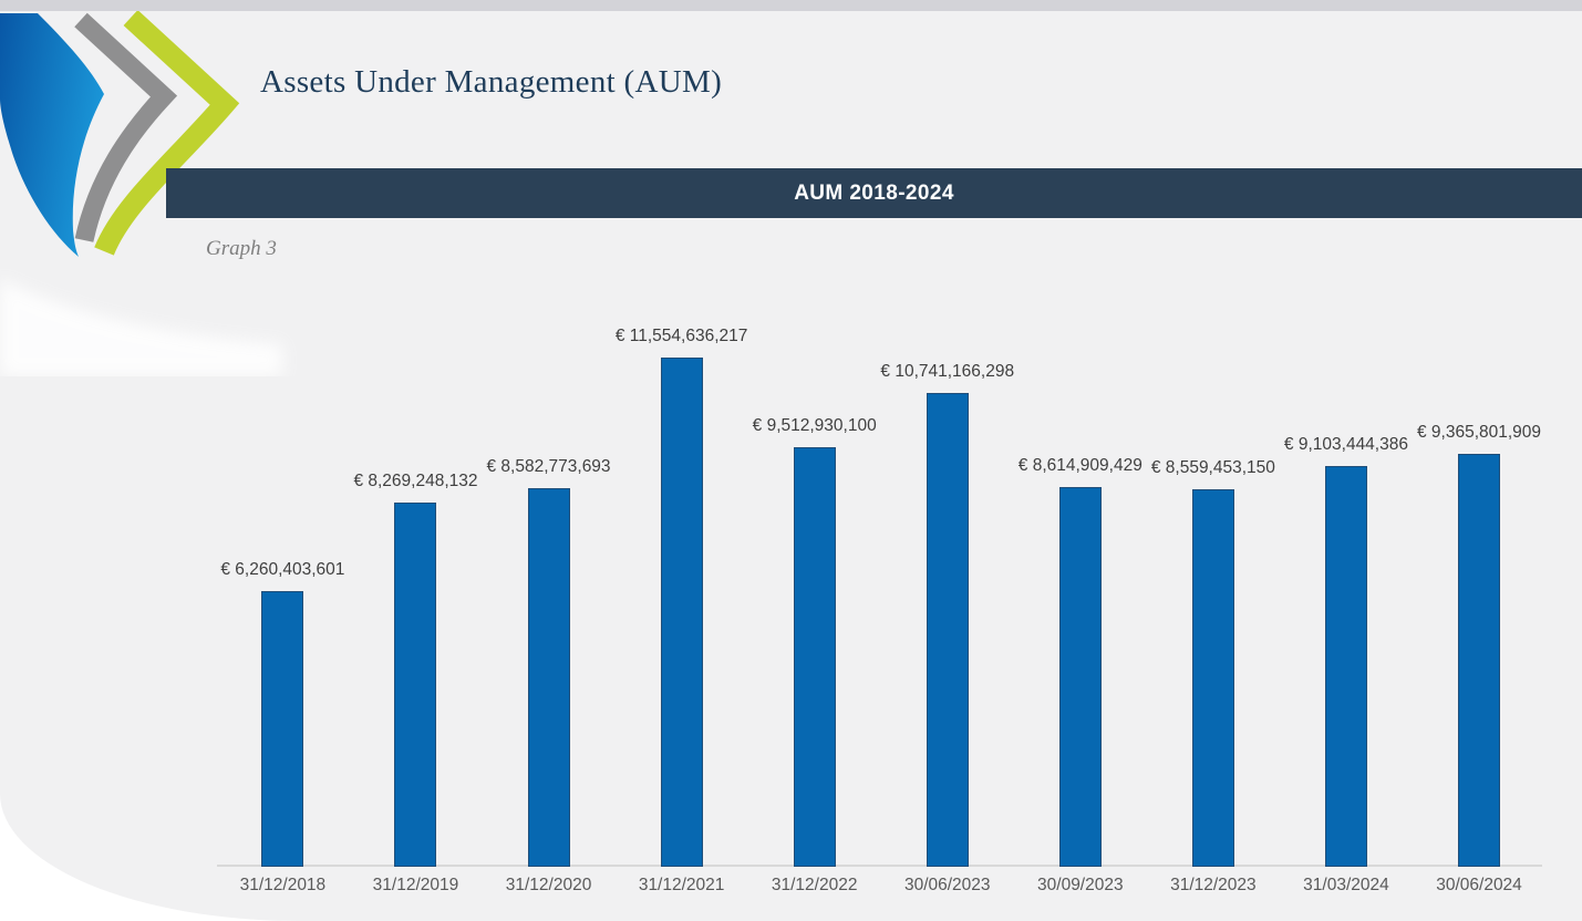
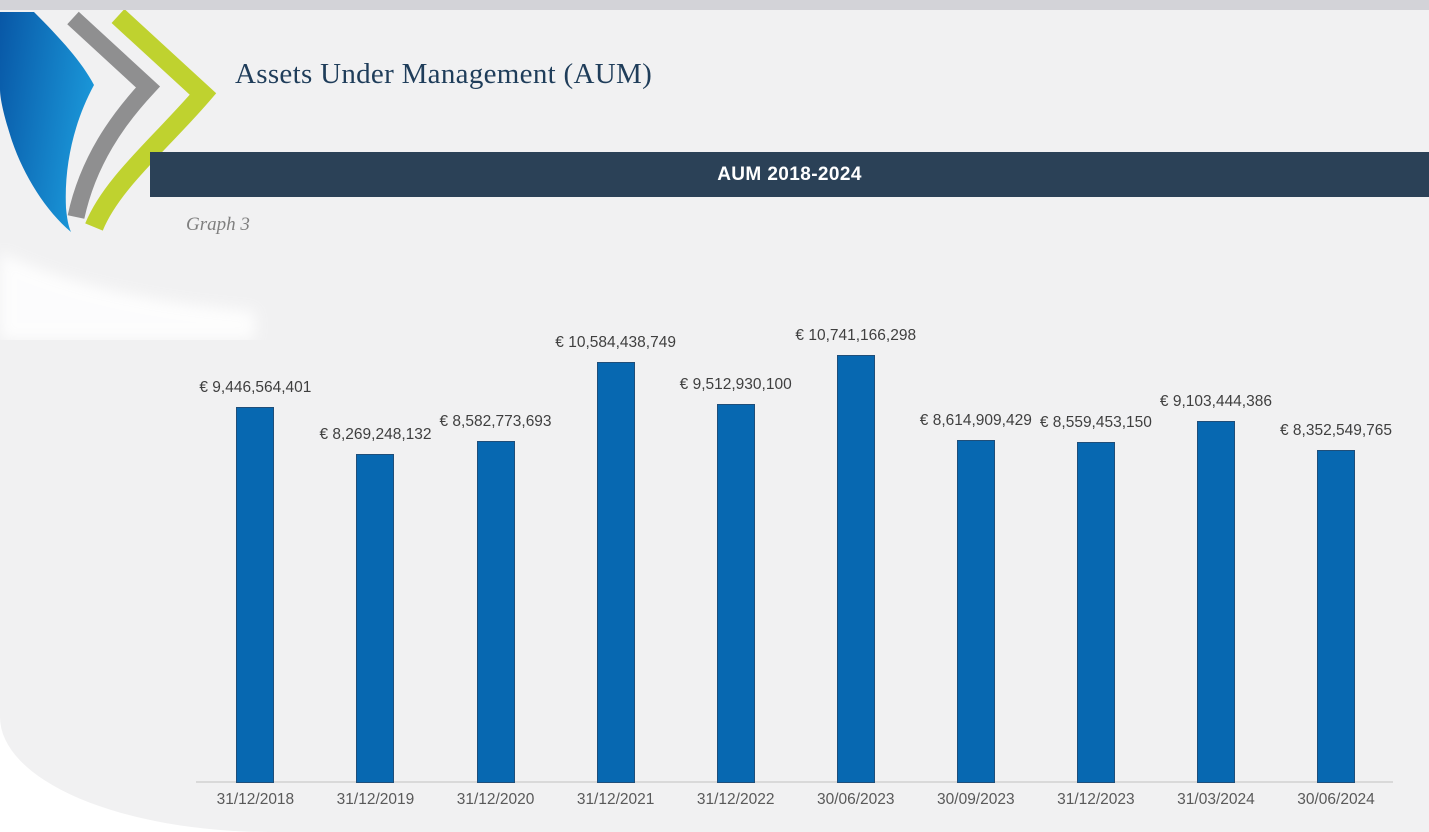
31/12/2018: 6,260,403,601 -> 9,446,564,401
31/12/2021: 11,554,636,217 -> 10,584,438,749
30/06/2024: 9,365,801,909 -> 8,352,549,765
